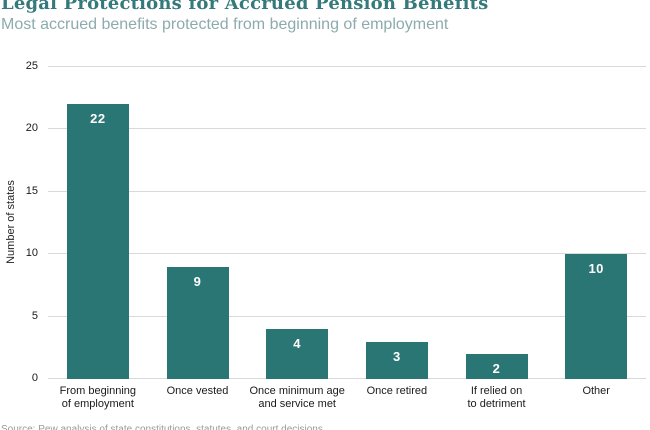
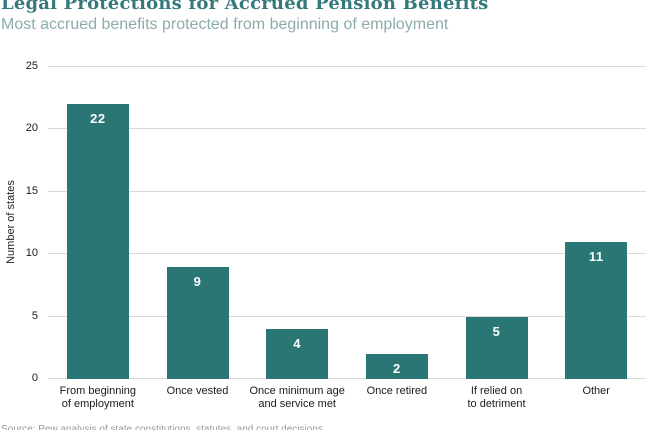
Once retired: 3 -> 2
If relied on to detriment: 2 -> 5
Other: 10 -> 11
